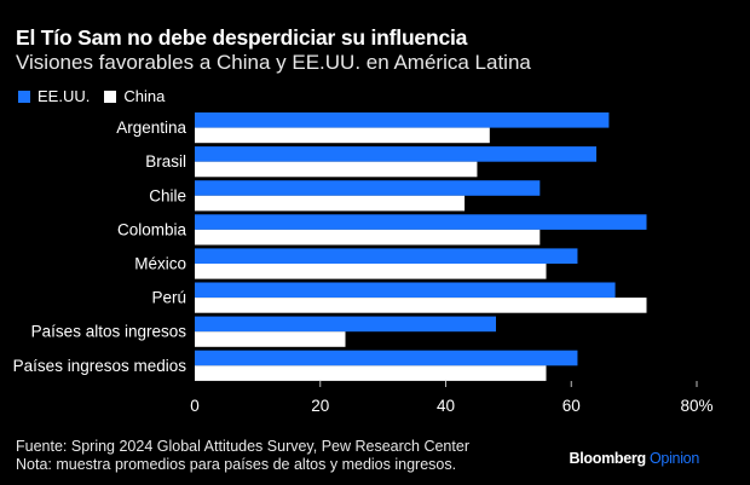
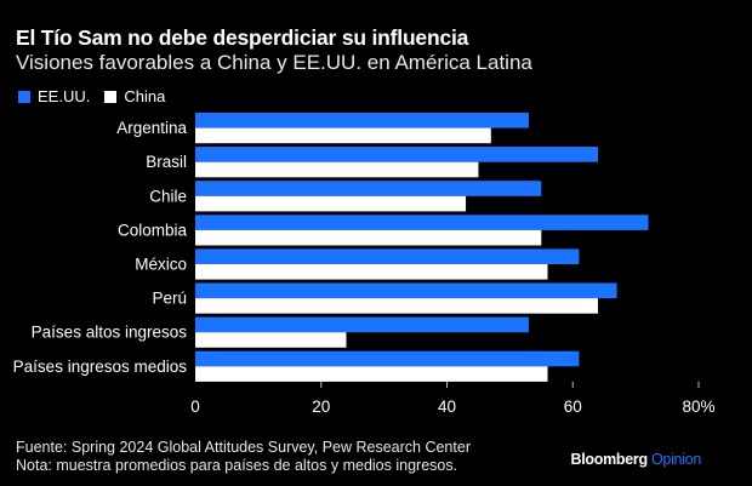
EE.UU./Argentina: 66% -> 53%
China/Perú: 72% -> 64%
EE.UU./Países altos ingresos: 48% -> 53%
